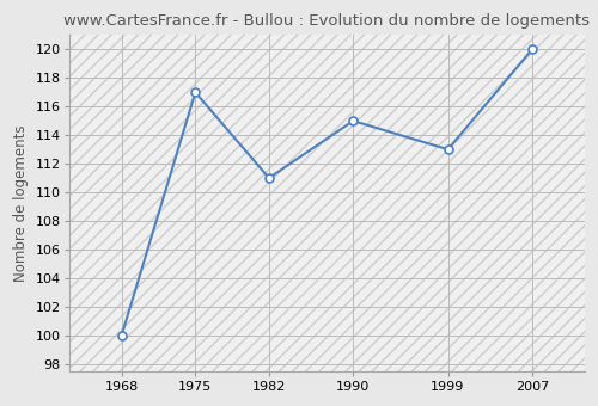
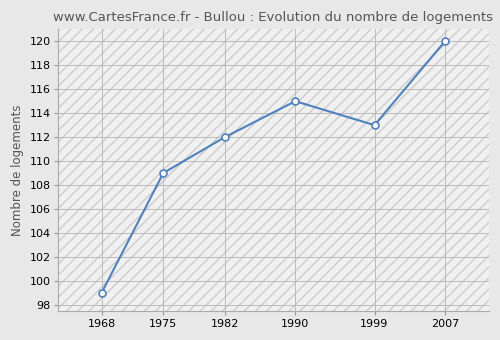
1968: 100 -> 99
1975: 117 -> 109
1982: 111 -> 112
